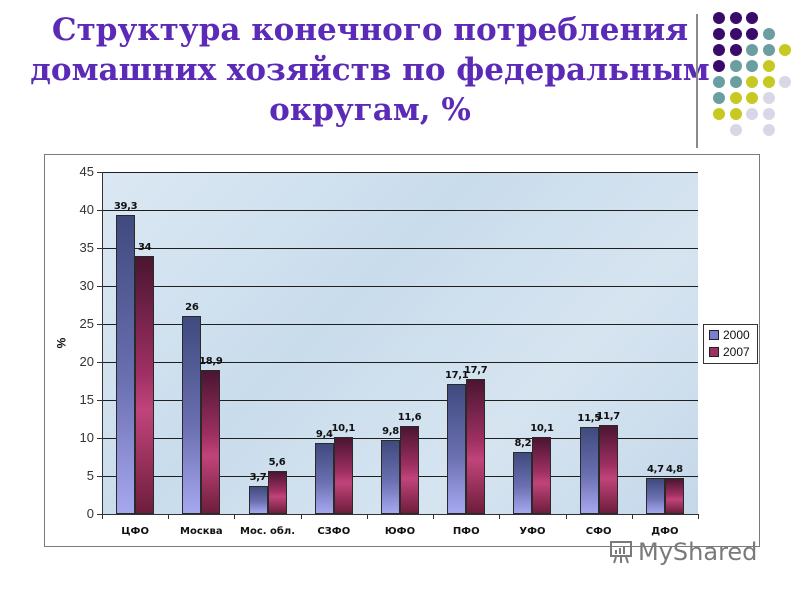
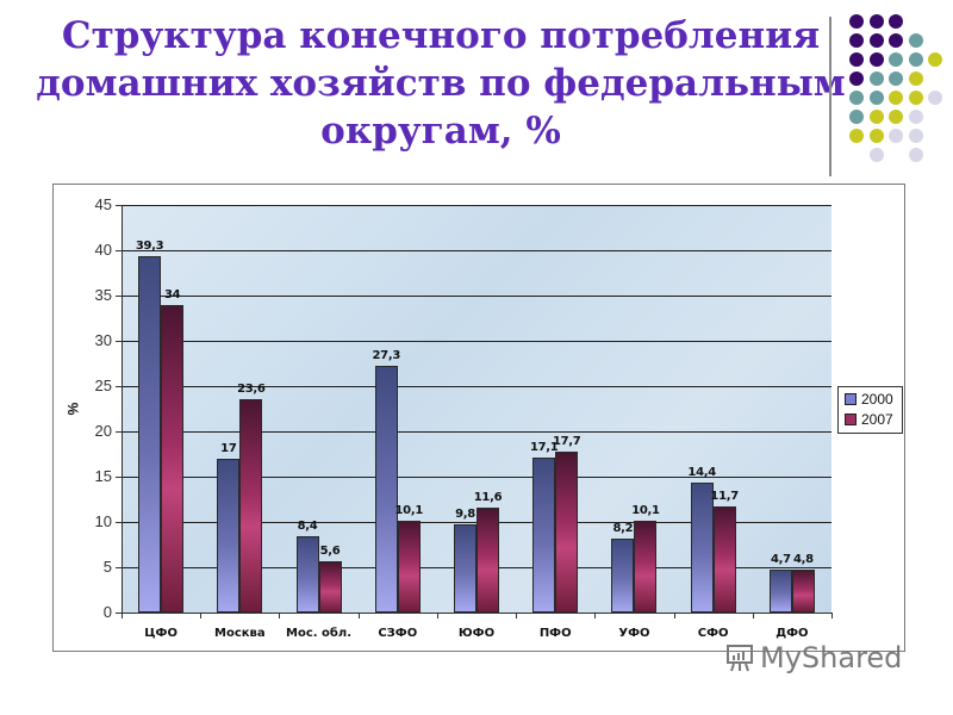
2000/Москва: 26 -> 17
2007/Москва: 18,9 -> 23,6
2000/Мос. обл.: 3,7 -> 8,4
2000/СЗФО: 9,4 -> 27,3
2000/СФО: 11,5 -> 14,4
